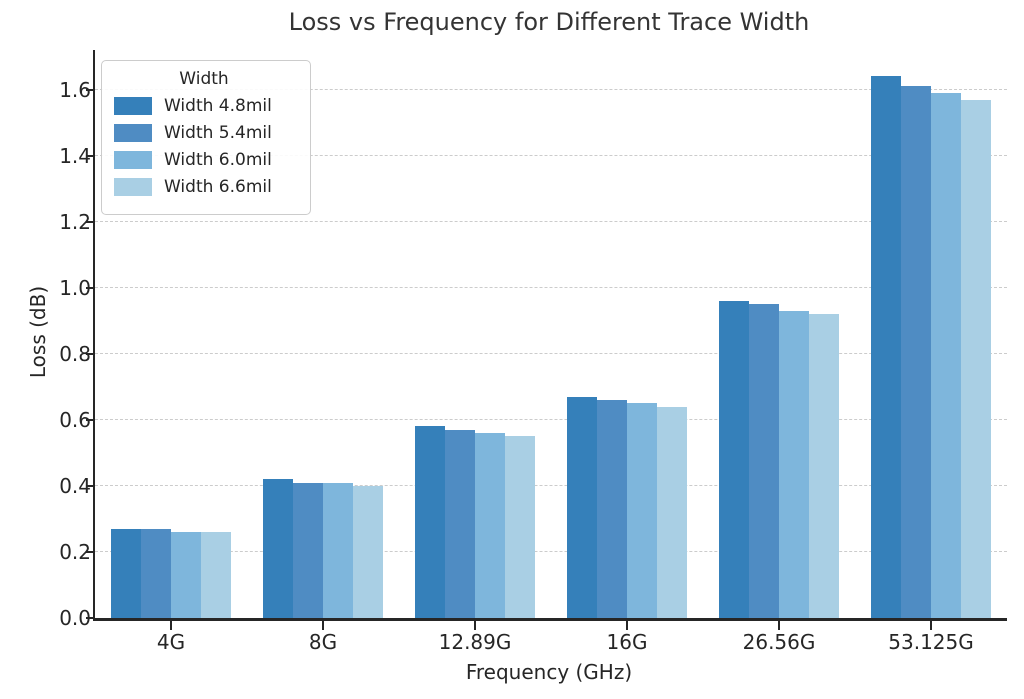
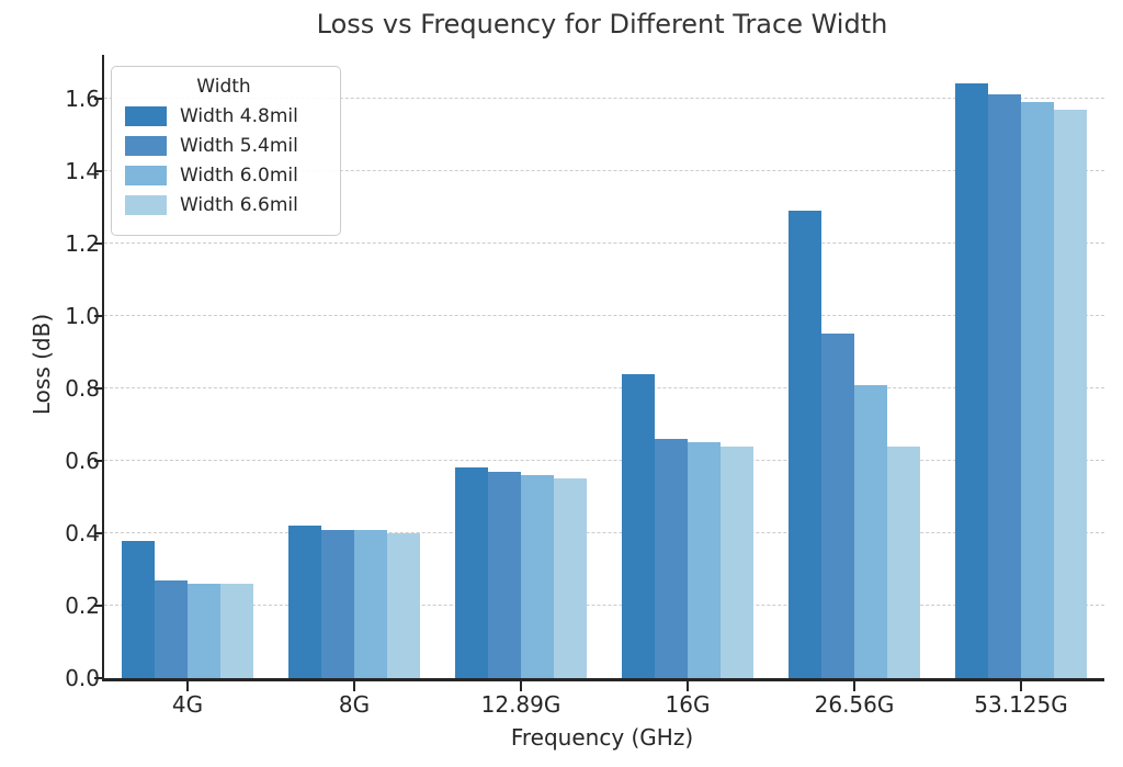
Width 4.8mil/4G: 0.27 -> 0.38
Width 4.8mil/16G: 0.67 -> 0.84
Width 4.8mil/26.56G: 0.96 -> 1.29
Width 6.0mil/26.56G: 0.93 -> 0.81
Width 6.6mil/26.56G: 0.92 -> 0.64
